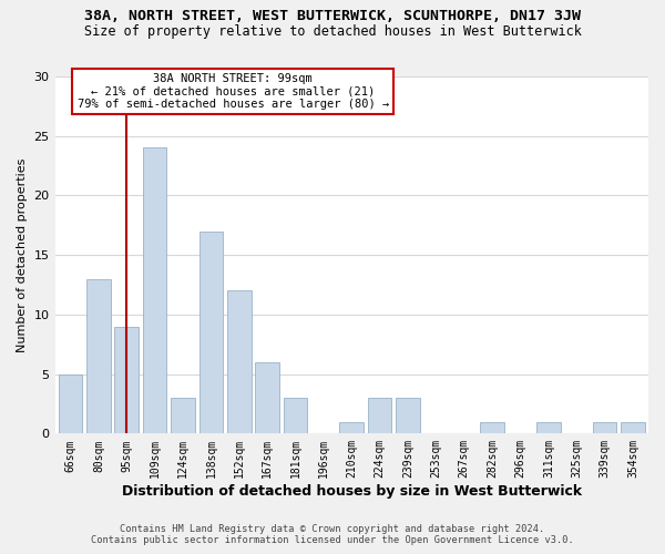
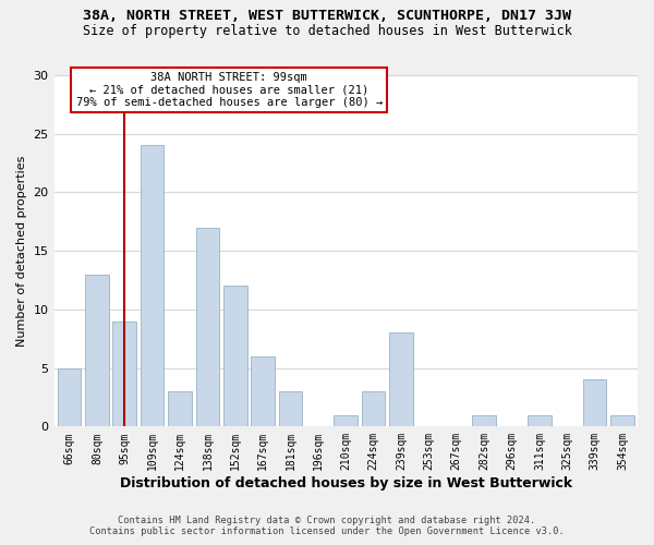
239sqm: 3 -> 8
339sqm: 1 -> 4
